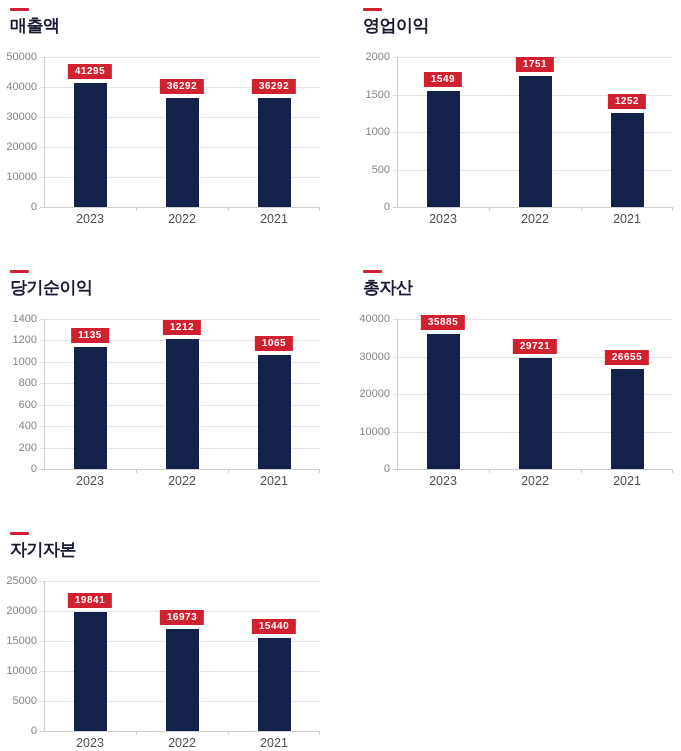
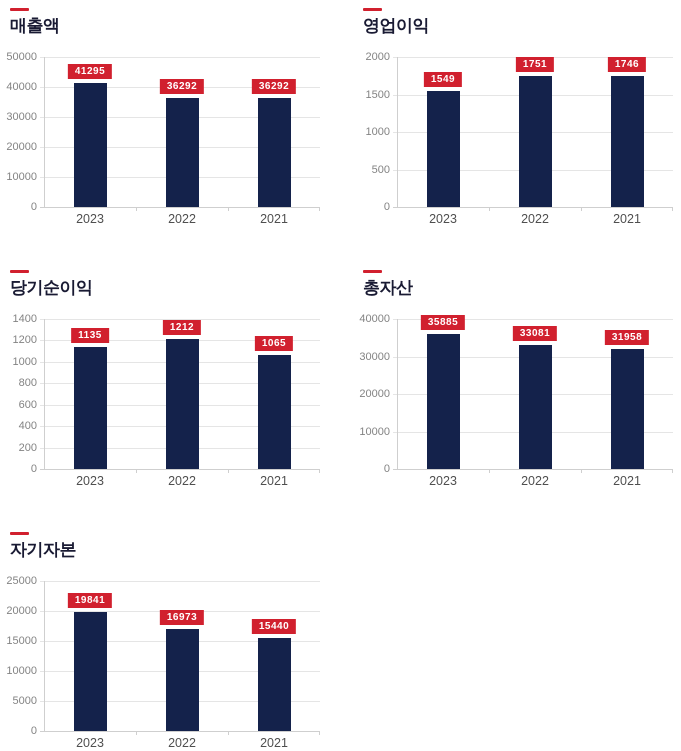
영업이익/2021: 1252 -> 1746
총자산/2022: 29721 -> 33081
총자산/2021: 26655 -> 31958
